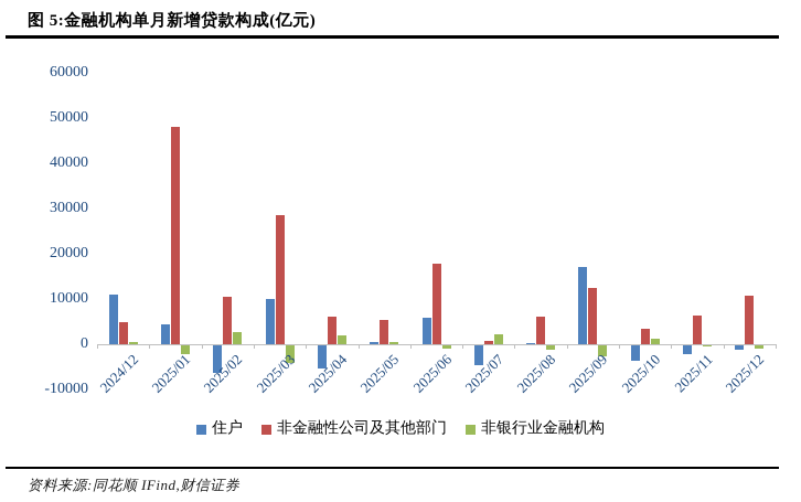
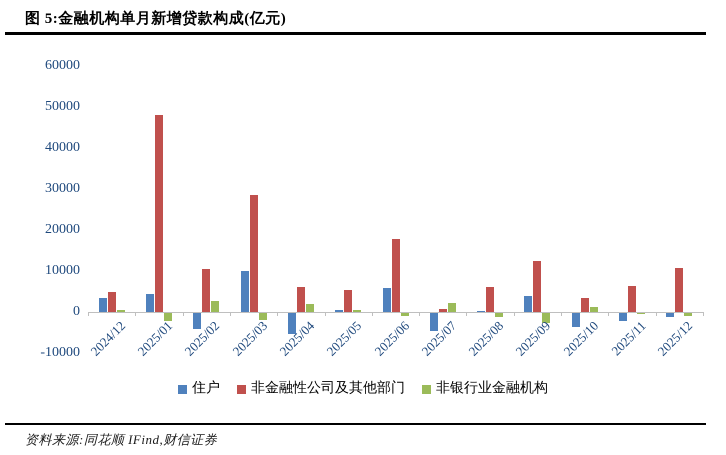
住户/2024/12: 11000 -> 4000
住户/2025/02: -6000 -> -4000
非银行业金融机构/2025/03: -4000 -> -2000
住户/2025/09: 17000 -> 4000
